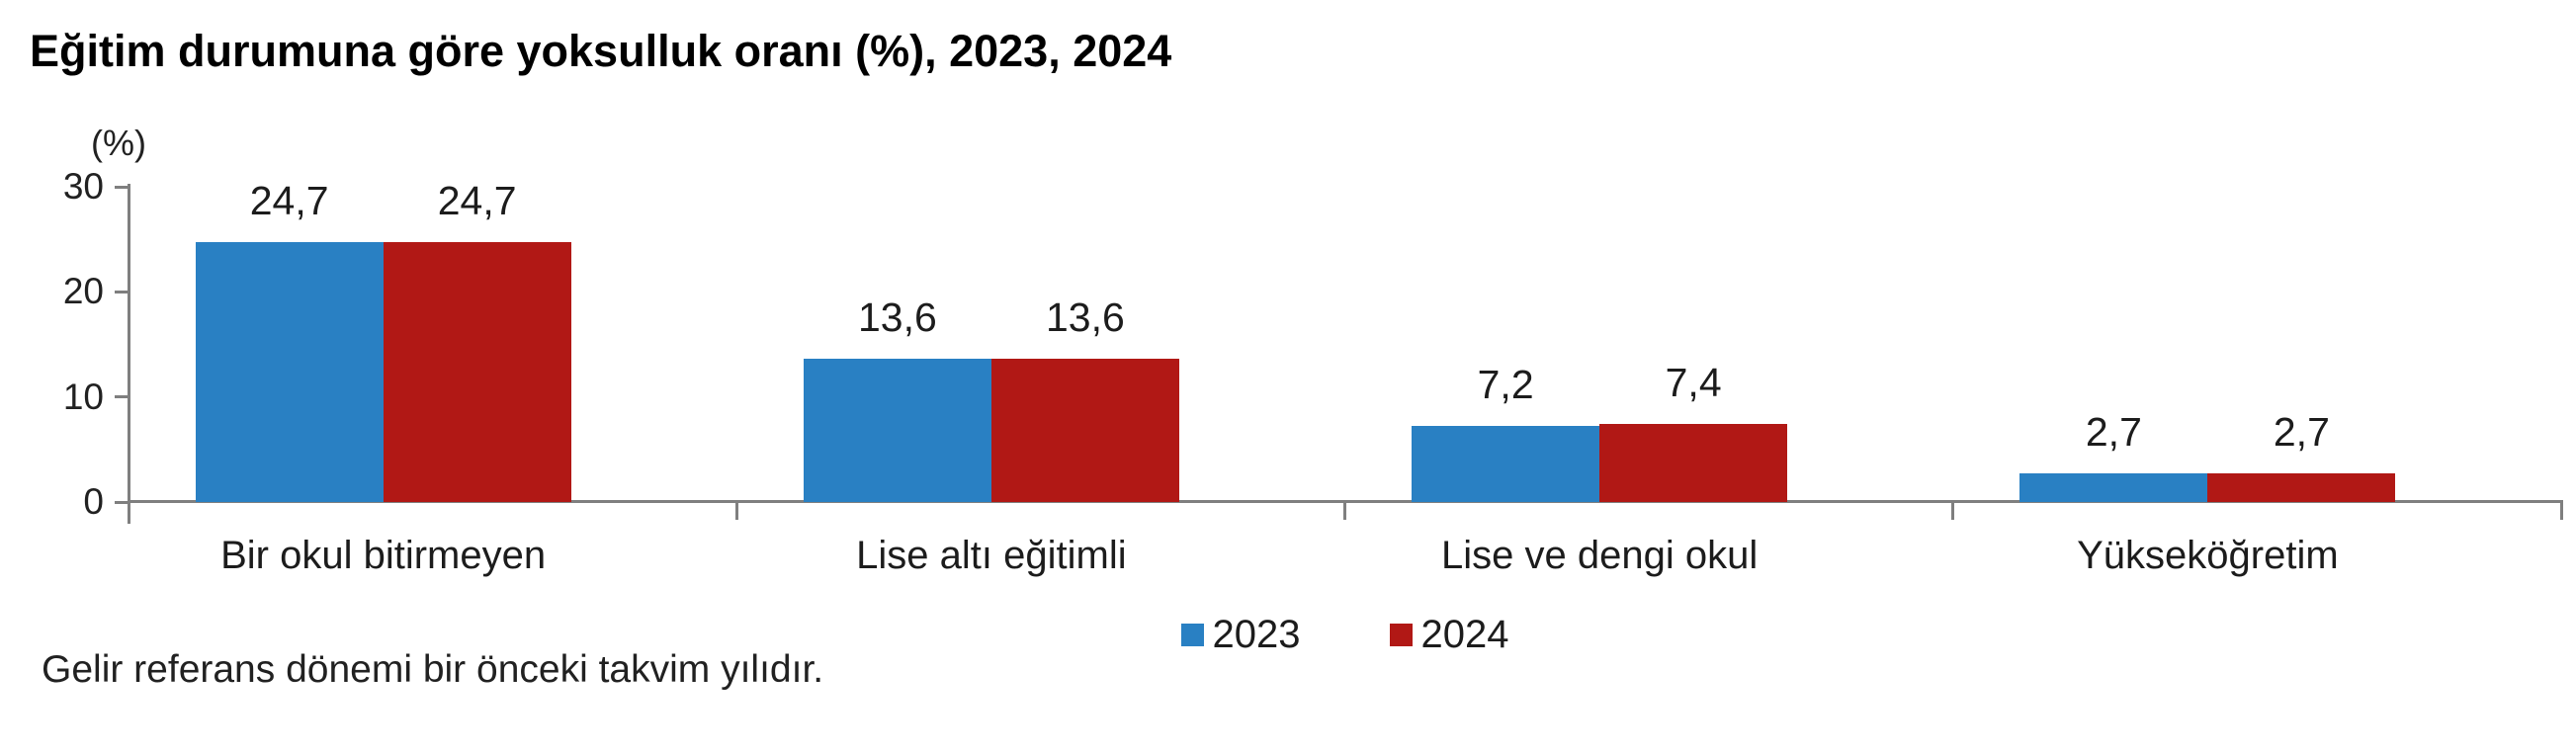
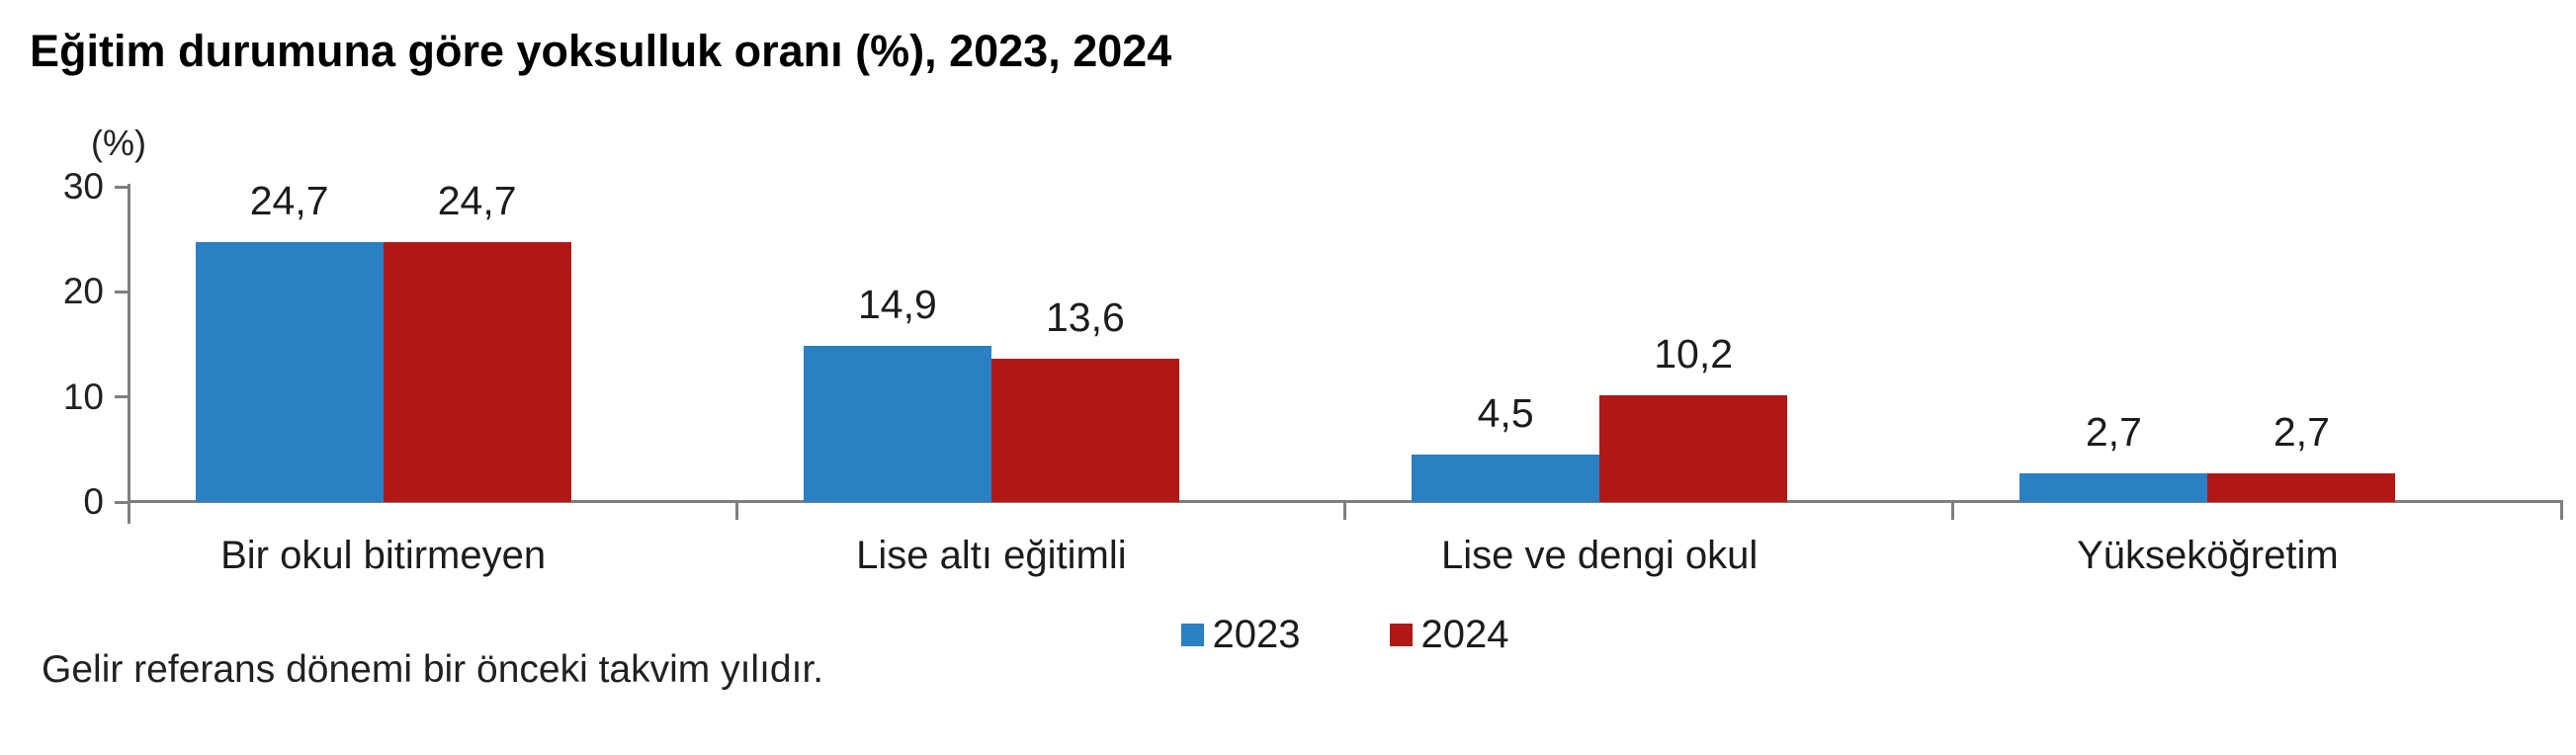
2023/Lise altı eğitimli: 13,6 -> 14,9
2023/Lise ve dengi okul: 7,2 -> 4,5
2024/Lise ve dengi okul: 7,4 -> 10,2
